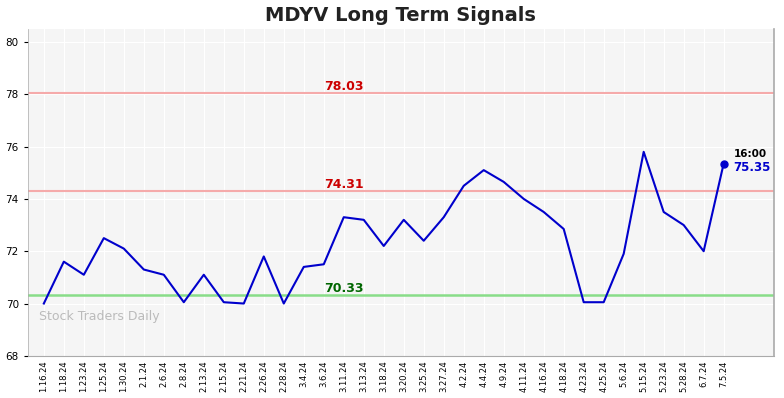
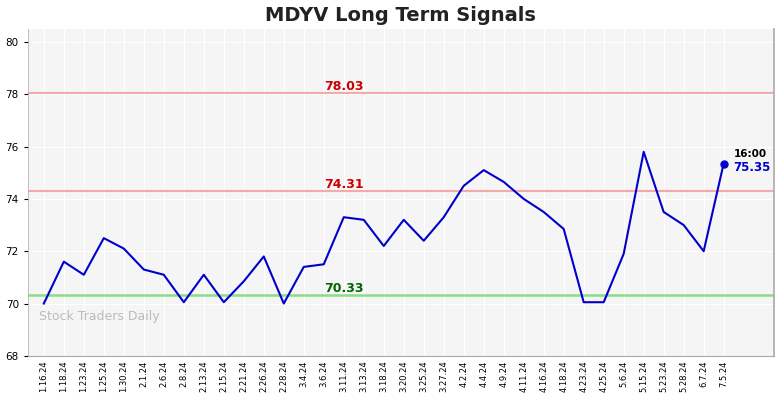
2.21.24: 70.00 -> 70.85
